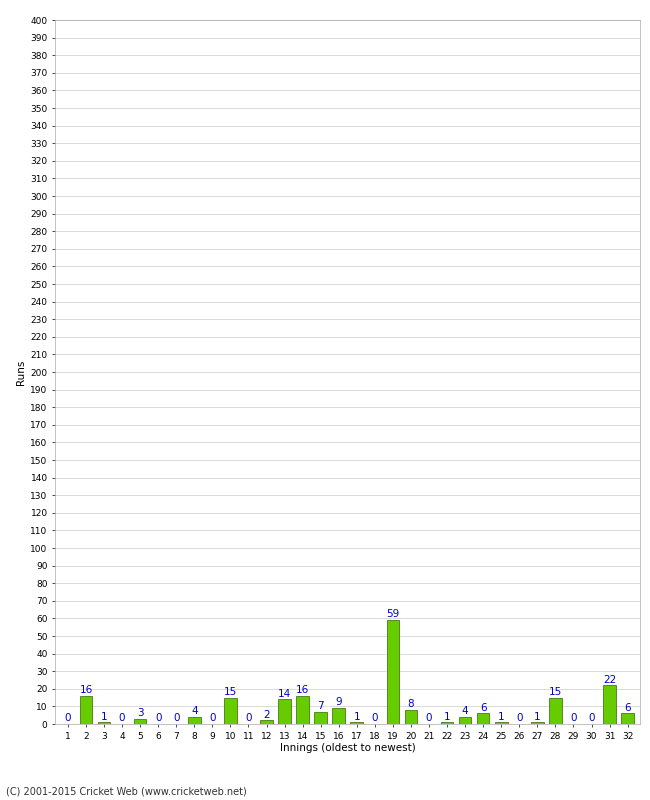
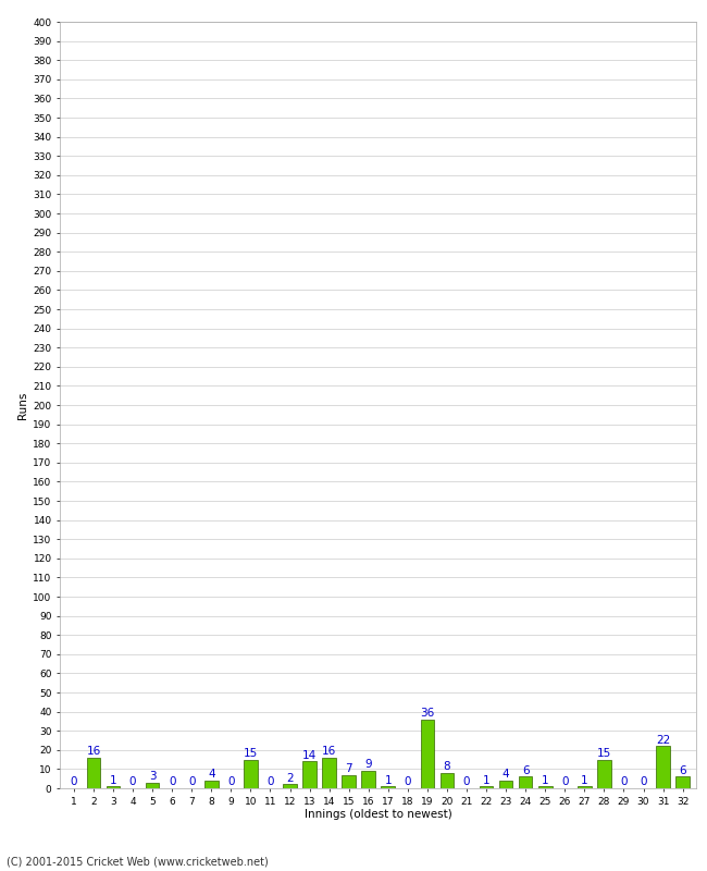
19: 59 -> 36
